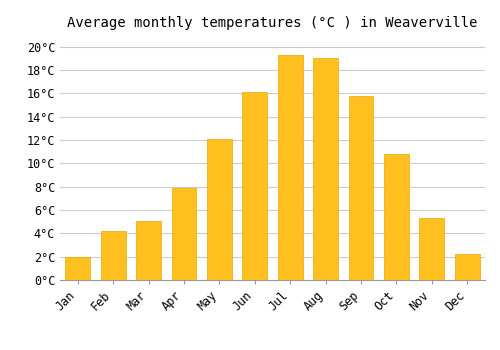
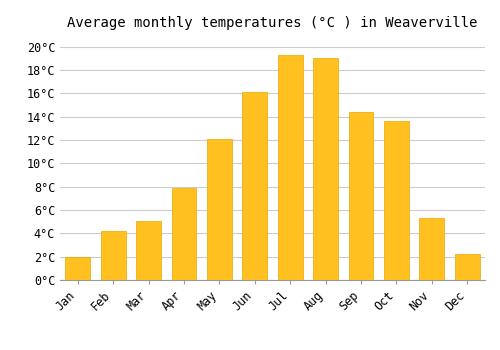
Sep: 15.8°C -> 14.4°C
Oct: 10.8°C -> 13.6°C
